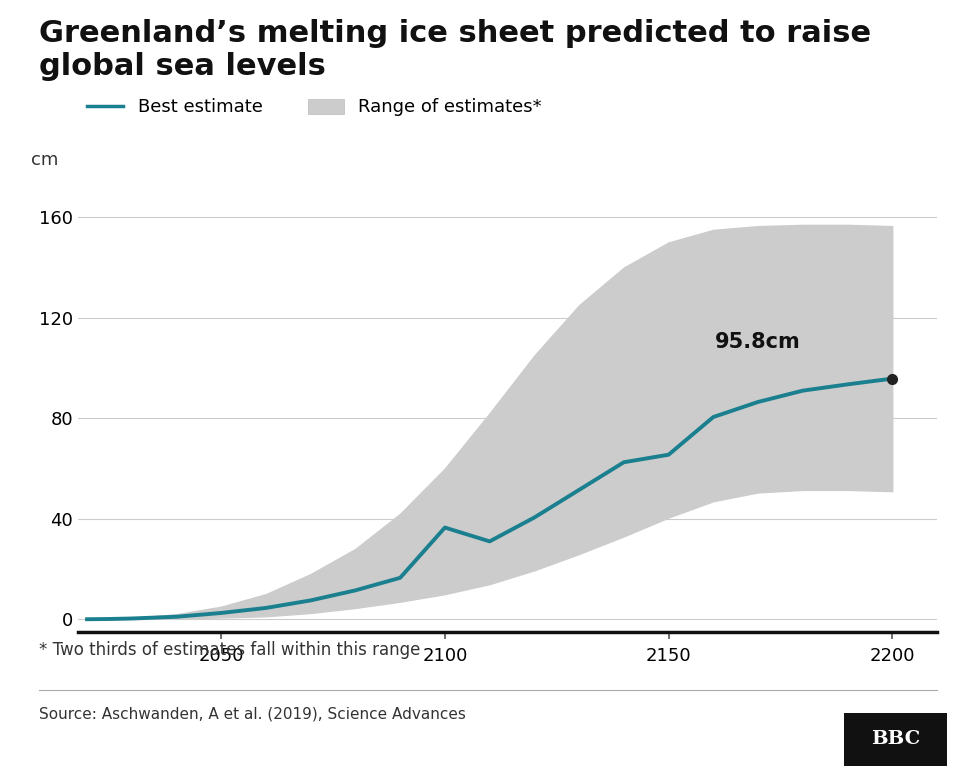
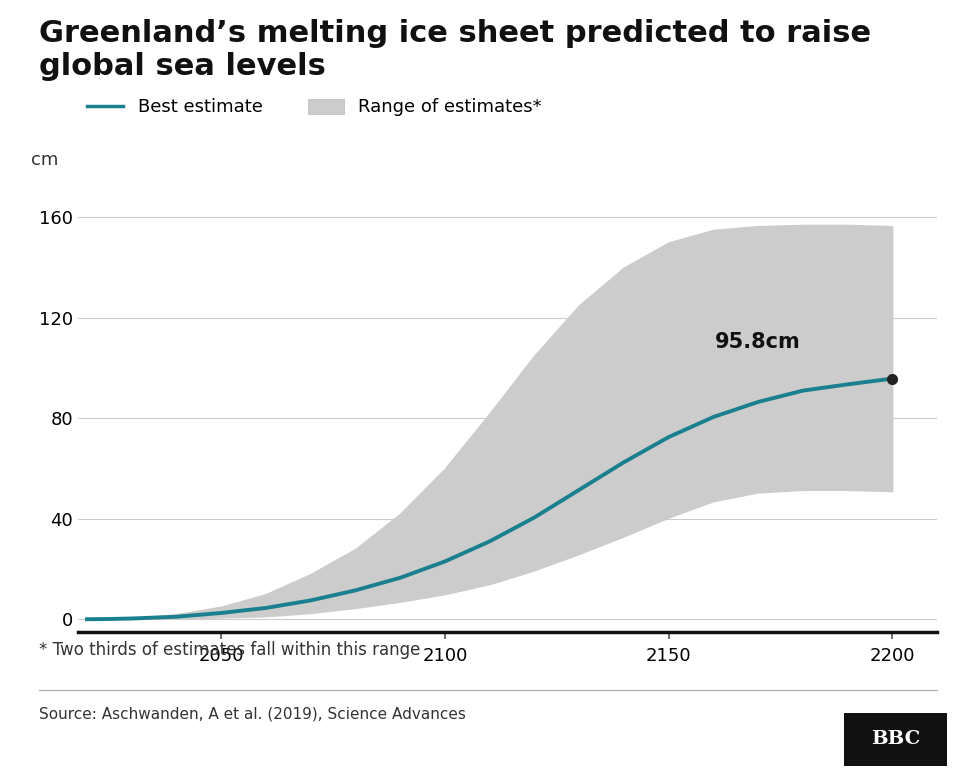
Best estimate/2100: 36.5 -> 23.0
Best estimate/2150: 65.5 -> 72.5
